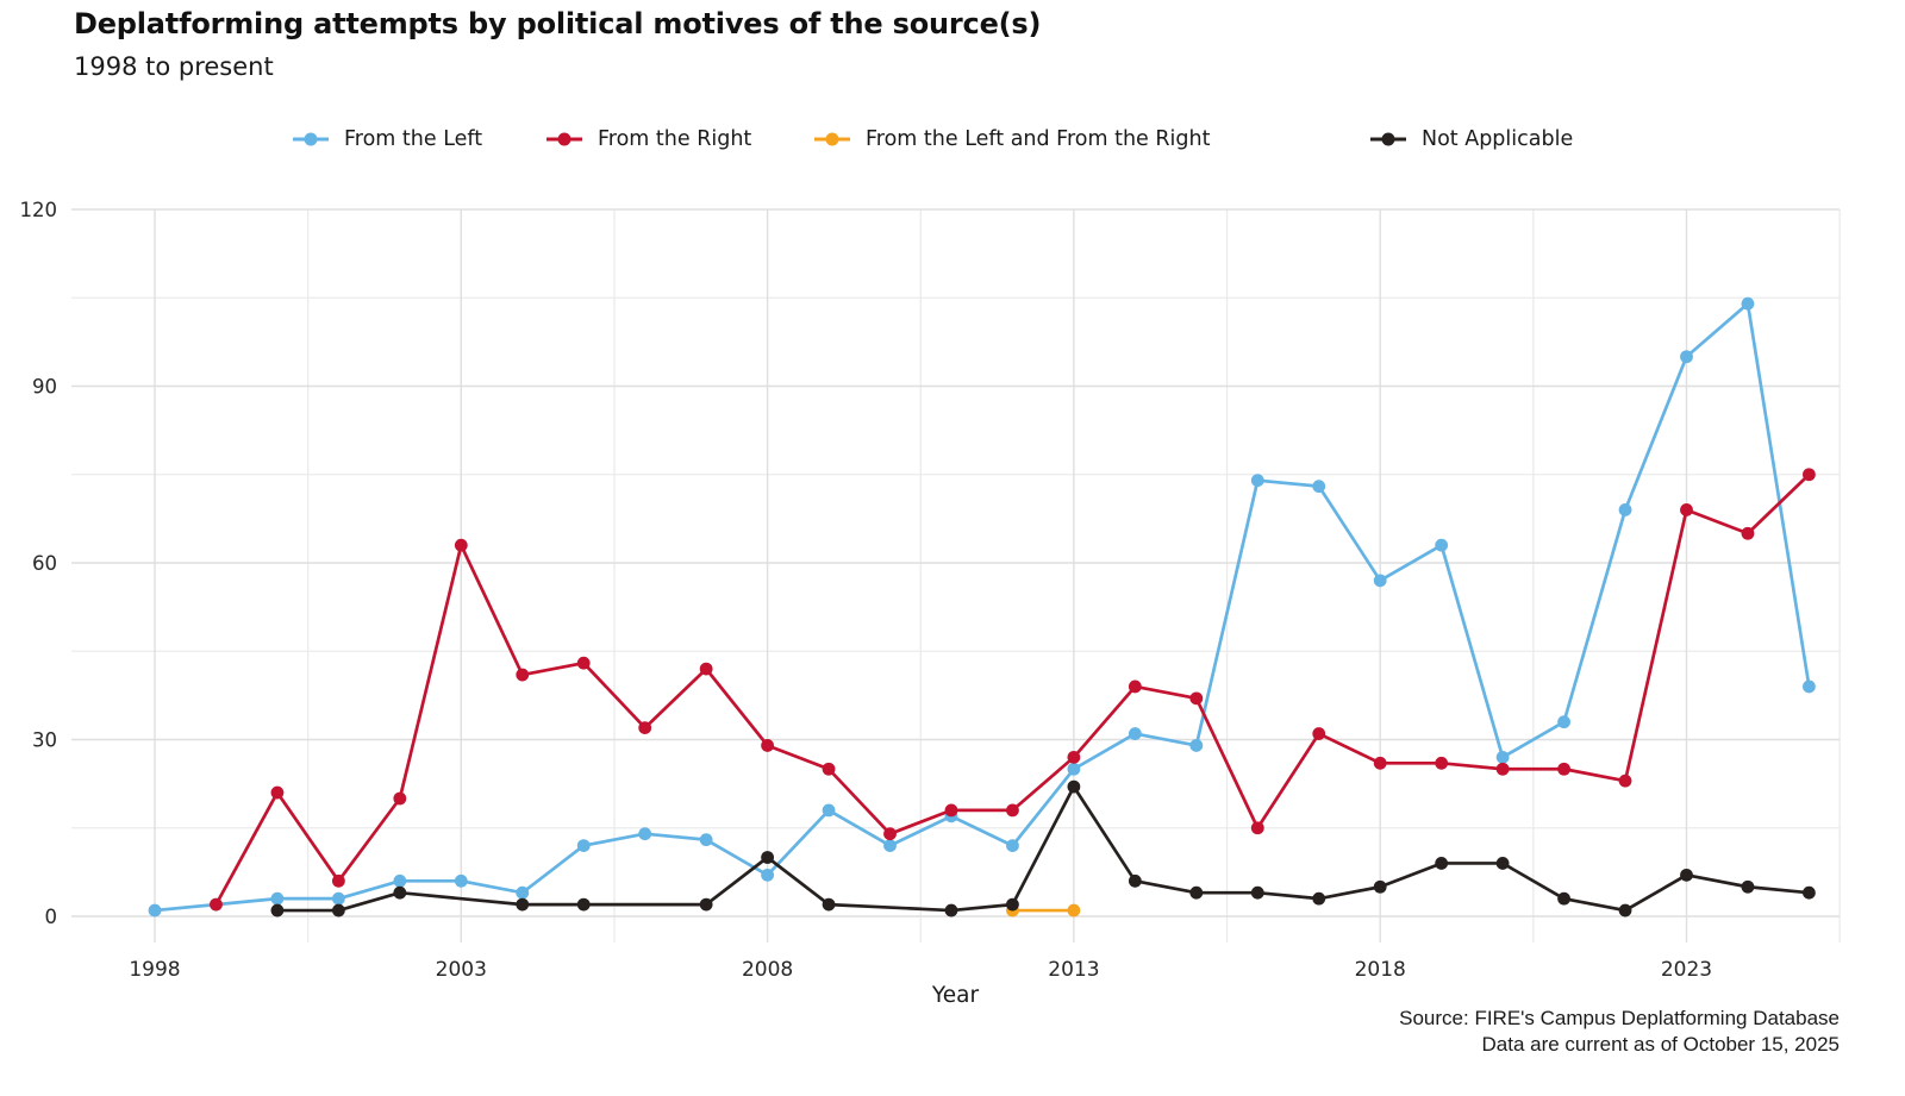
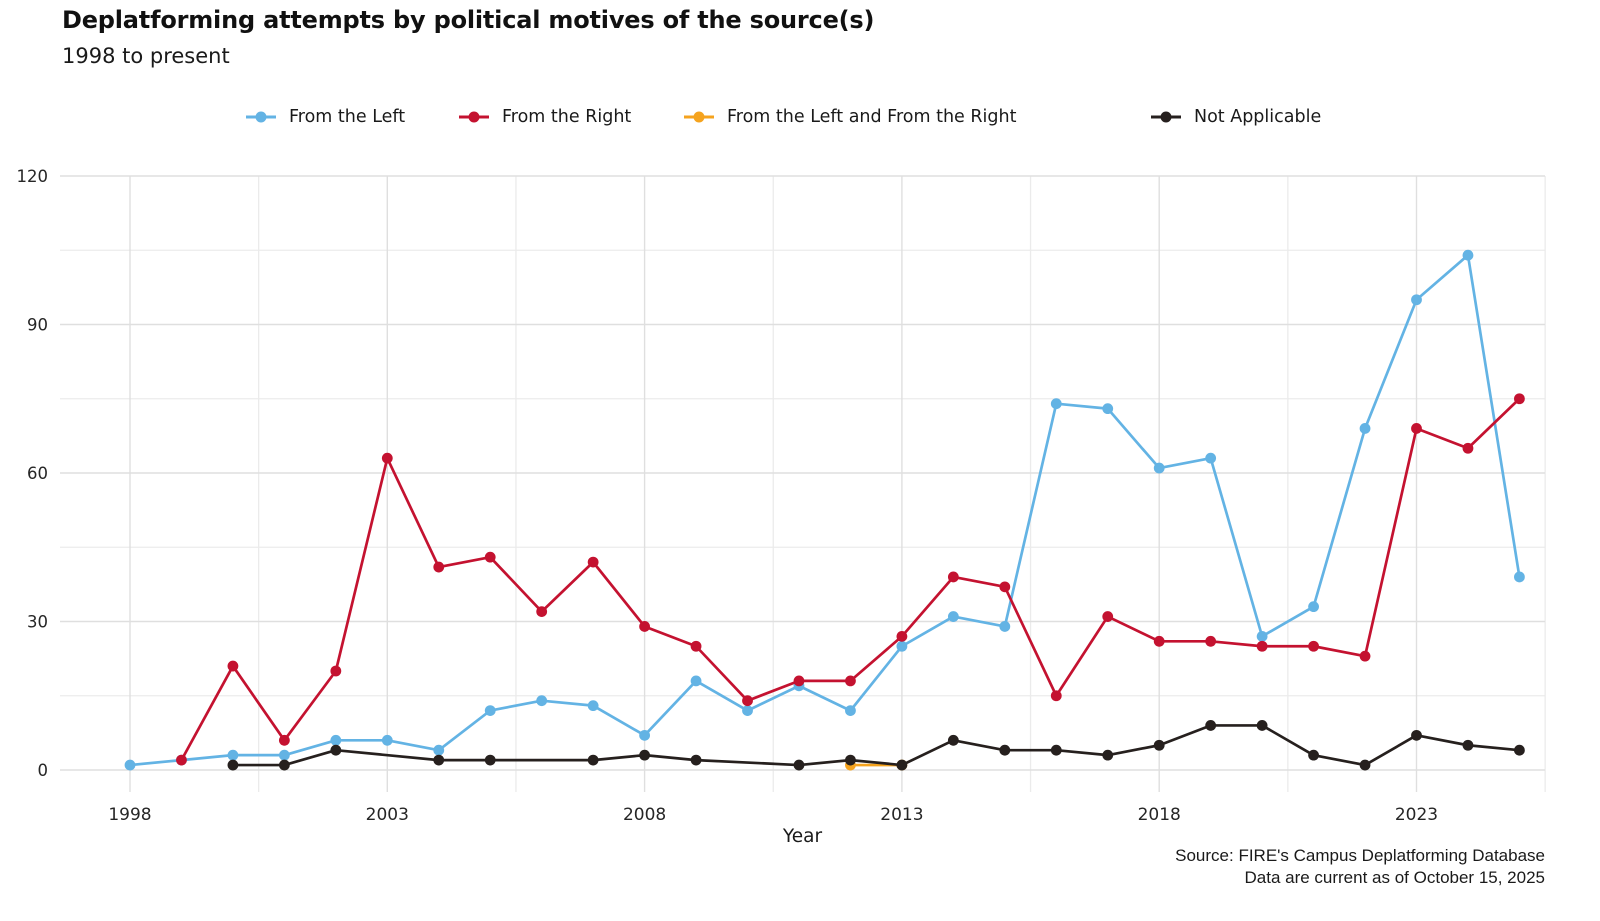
Not Applicable/2008: 10 -> 3
Not Applicable/2013: 22 -> 1
From the Left/2018: 57 -> 61
